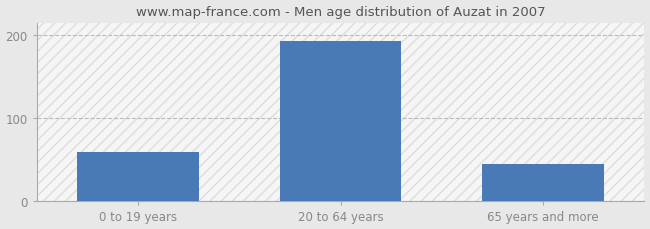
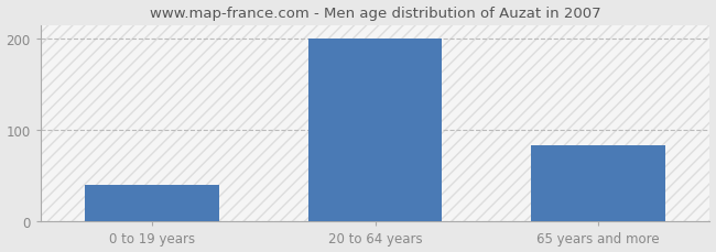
0 to 19 years: 60 -> 40
20 to 64 years: 193 -> 200
65 years and more: 45 -> 84
